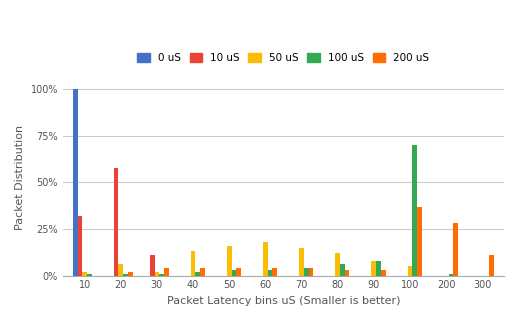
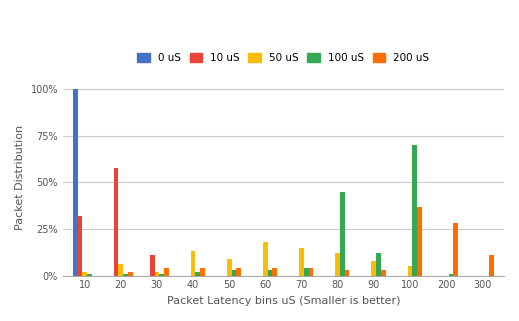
50 uS/50: 16% -> 9%
100 uS/80: 6% -> 45%
100 uS/90: 8% -> 12%
